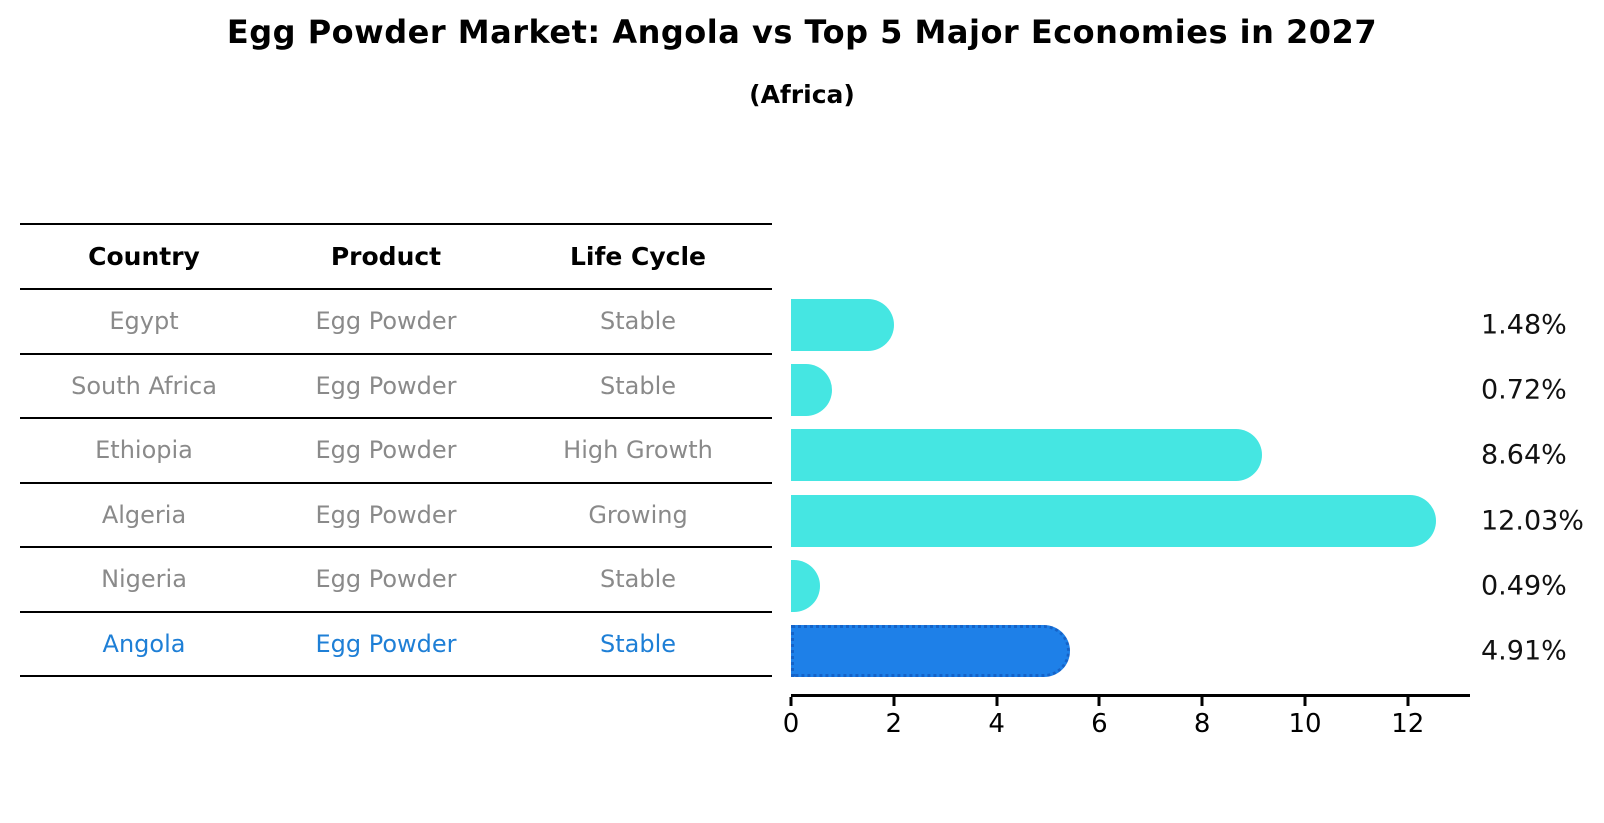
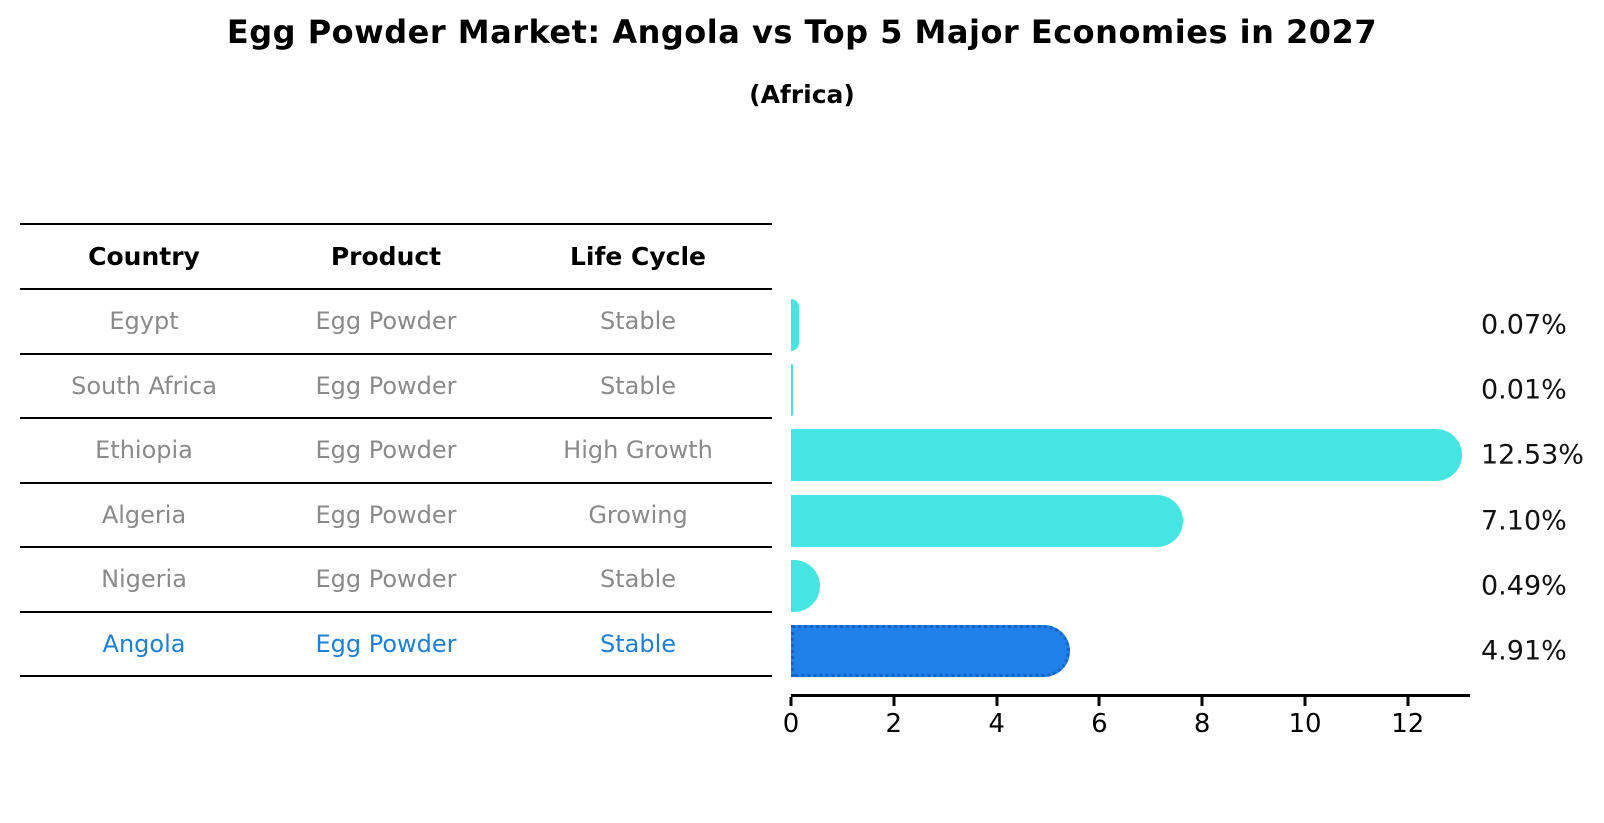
Egypt: 1.48% -> 0.07%
South Africa: 0.72% -> 0.01%
Ethiopia: 8.64% -> 12.53%
Algeria: 12.03% -> 7.10%
